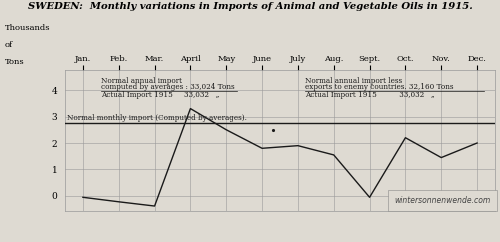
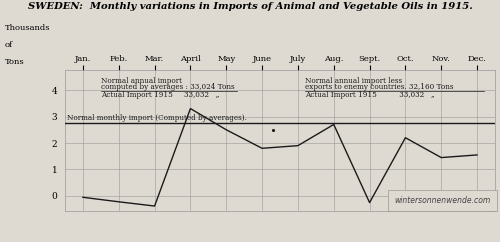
Aug.: 1.55 -> 2.70
Sept.: -0.05 -> -0.25
Dec.: 2.00 -> 1.55
